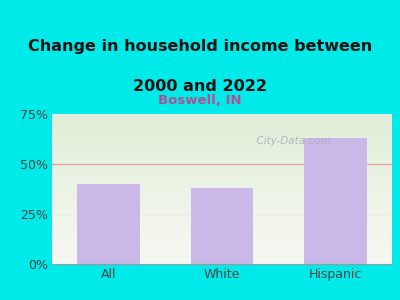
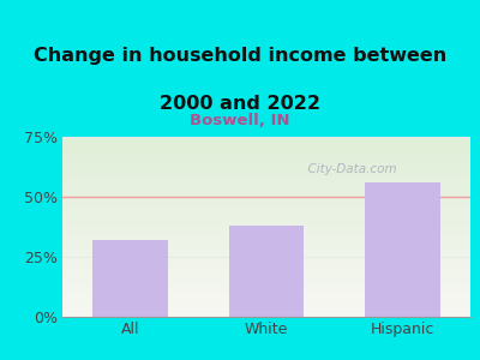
All: 40% -> 32%
Hispanic: 63% -> 56%
